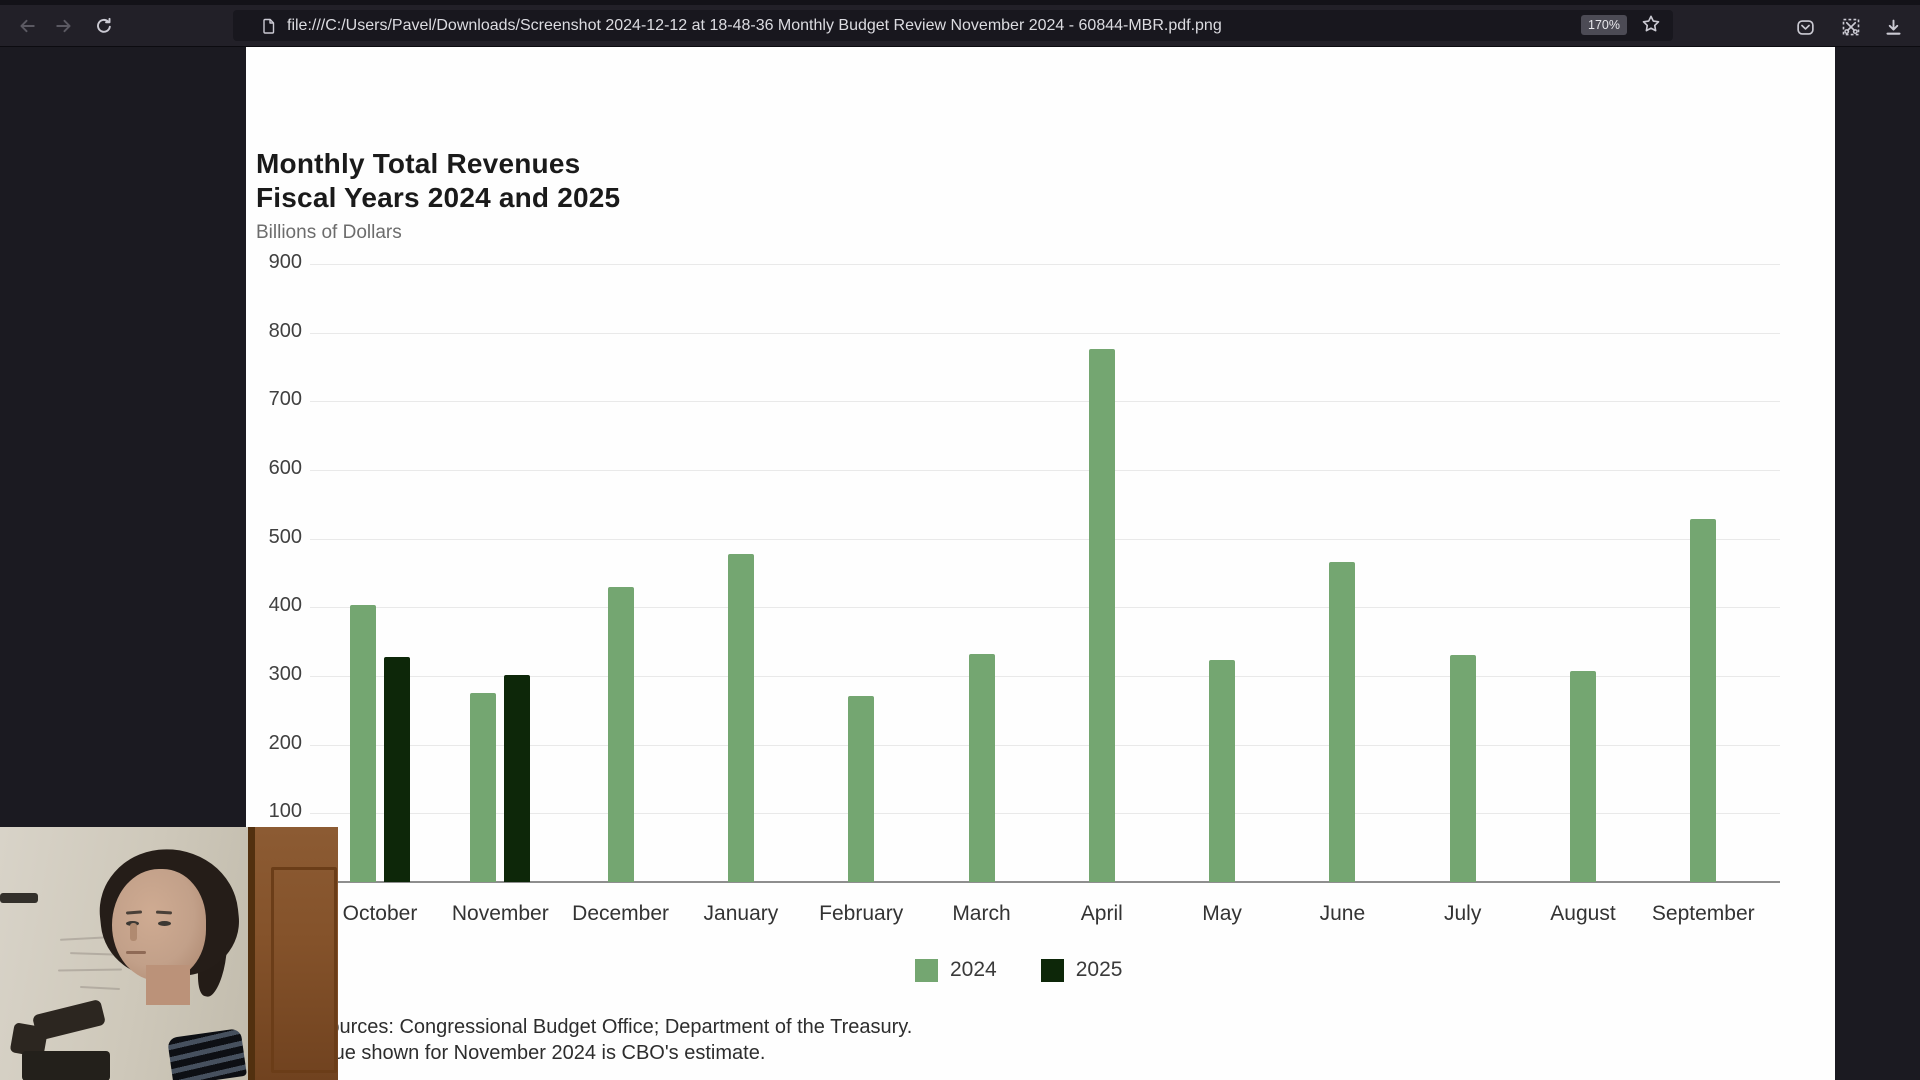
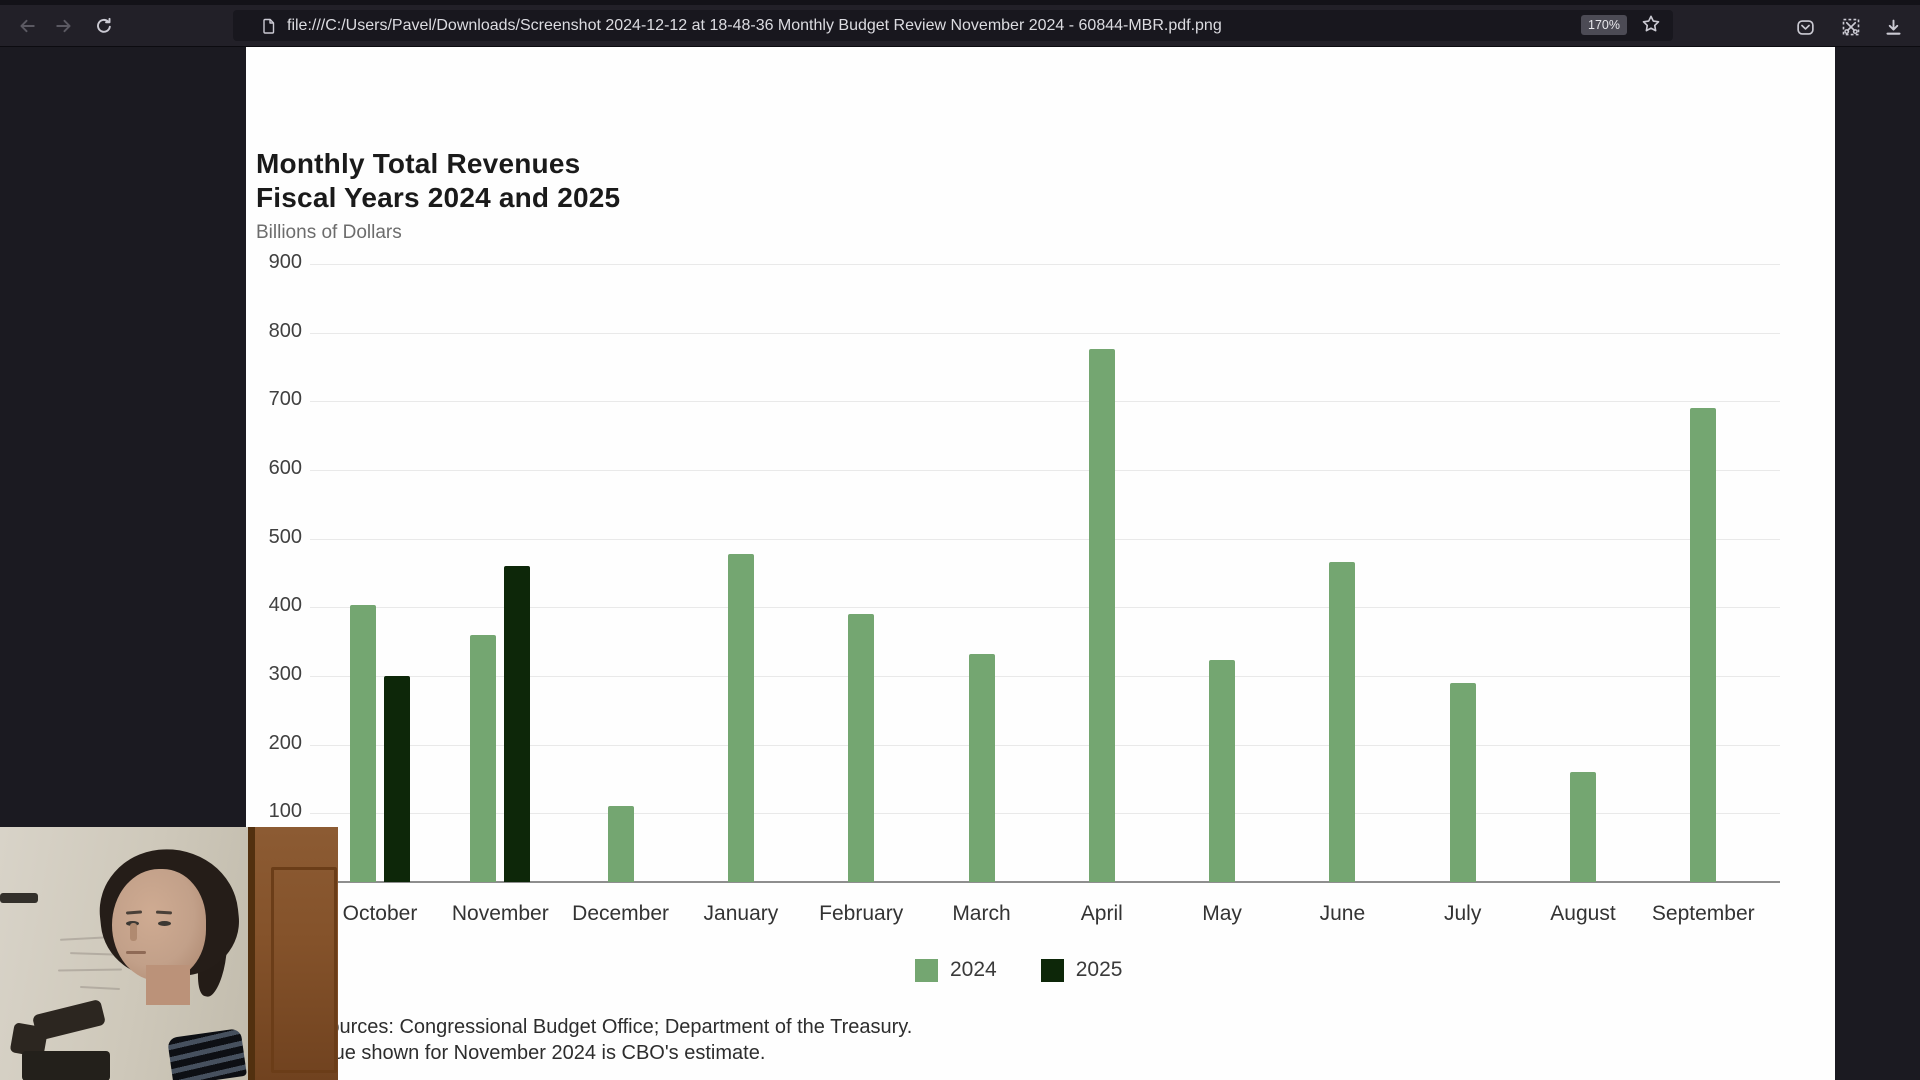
2025/October: 330 -> 300
2024/November: 280 -> 360
2025/November: 300 -> 460
2024/December: 430 -> 110
2024/February: 270 -> 390
2024/July: 330 -> 290
2024/August: 310 -> 160
2024/September: 530 -> 690
